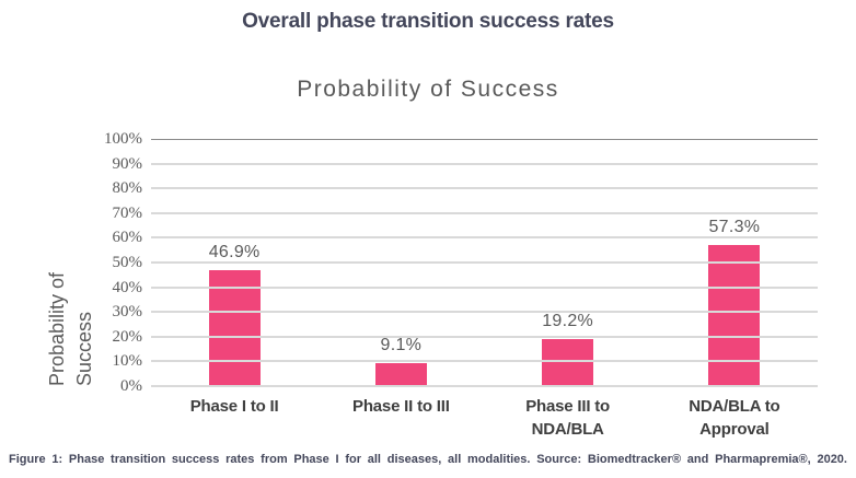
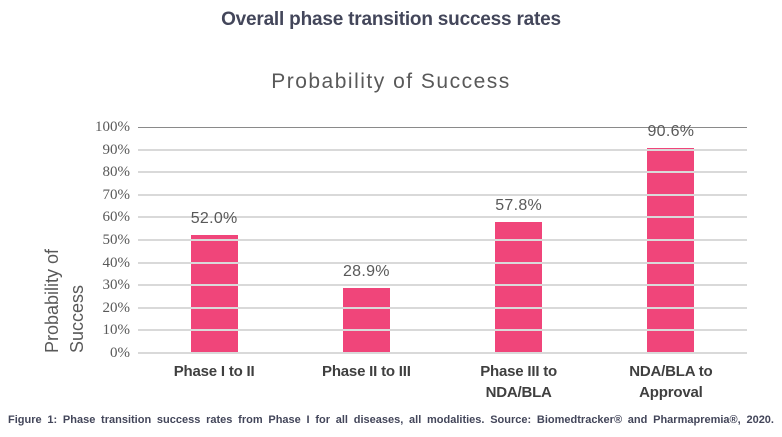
Phase I to II: 46.9% -> 52.0%
Phase II to III: 9.1% -> 28.9%
Phase III to NDA/BLA: 19.2% -> 57.8%
NDA/BLA to Approval: 57.3% -> 90.6%
